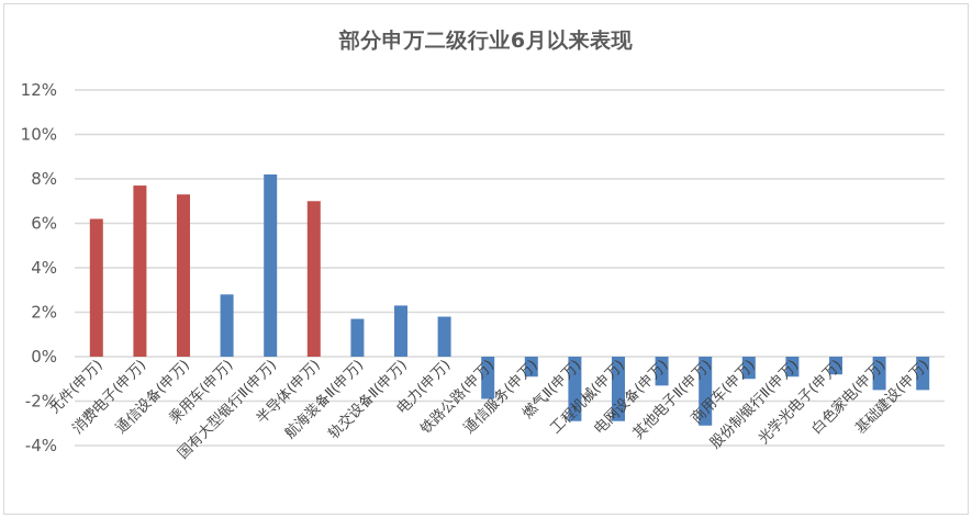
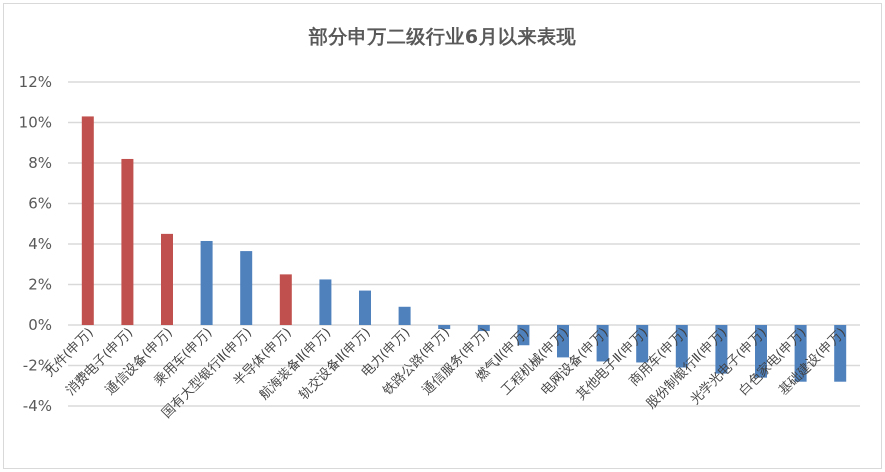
元件(申万): 6.2% -> 10.3%
消费电子(申万): 7.7% -> 8.2%
通信设备(申万): 7.3% -> 4.5%
乘用车(申万): 2.8% -> 4.2%
国有大型银行Ⅱ(申万): 8.2% -> 3.6%
半导体(申万): 7.0% -> 2.5%
航海装备Ⅱ(申万): 1.7% -> 2.2%
轨交设备Ⅱ(申万): 2.3% -> 1.7%
电力(申万): 1.8% -> 0.9%
铁路公路(申万): -1.9% -> -0.2%
通信服务(申万): -0.9% -> -0.3%
燃气Ⅱ(申万): -2.9% -> -1.0%
工程机械(申万): -2.9% -> -1.6%
电网设备(申万): -1.3% -> -1.8%
其他电子Ⅱ(申万): -3.1% -> -1.9%
商用车(申万): -1.0% -> -2.1%
股份制银行Ⅱ(申万): -0.9% -> -2.4%
光学光电子(申万): -0.8% -> -2.6%
白色家电(申万): -1.5% -> -2.8%
基础建设(申万): -1.5% -> -2.8%
